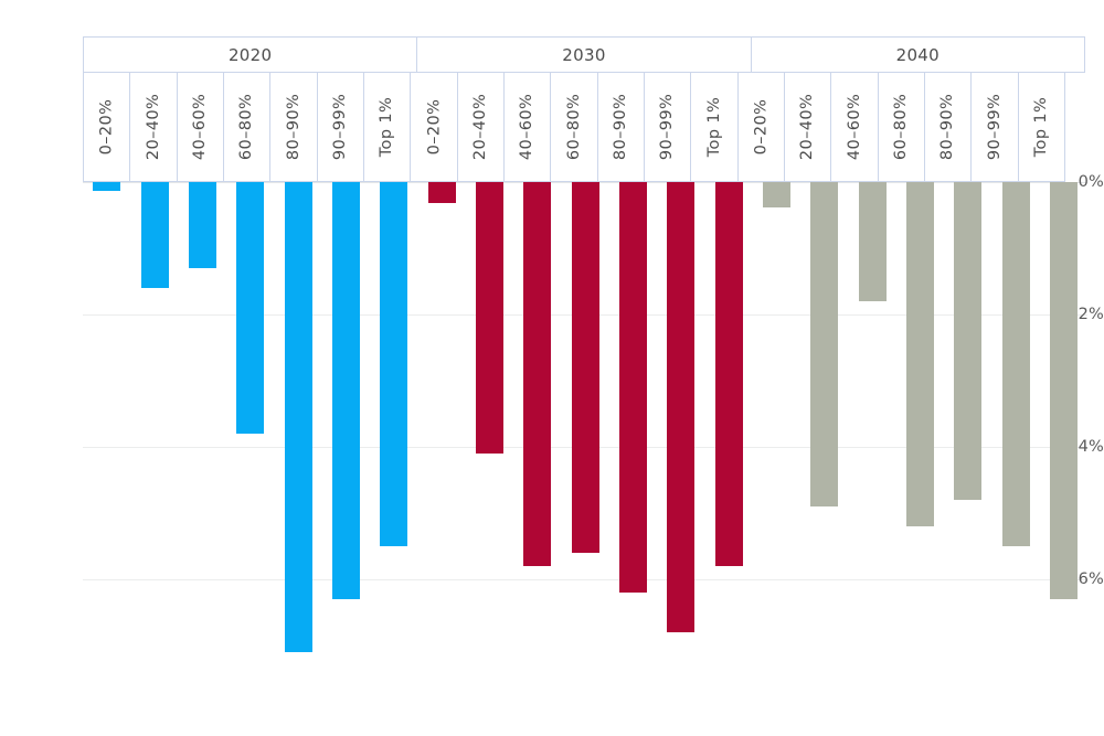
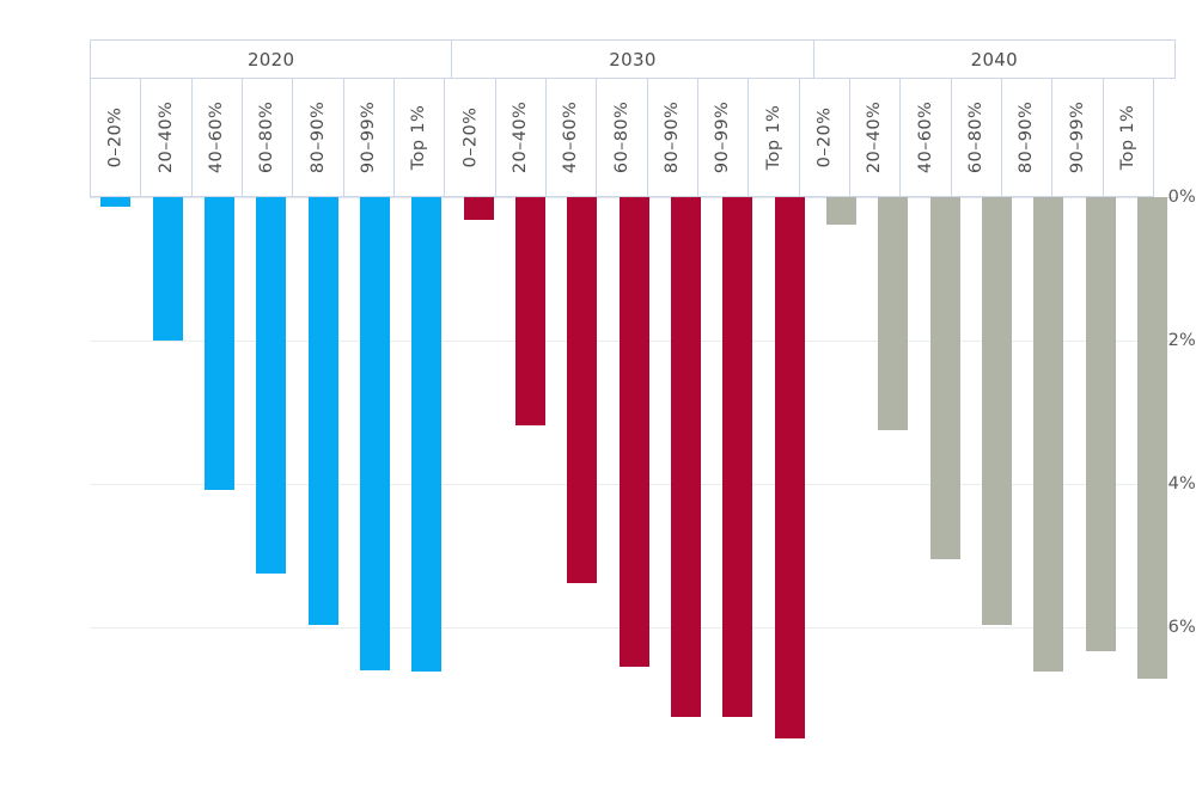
2020/20–40%: -1.6% -> -2.0%
2030/20–40%: -4.1% -> -3.2%
2040/20–40%: -4.9% -> -3.2%
2020/40–60%: -1.3% -> -4.1%
2030/40–60%: -5.8% -> -5.4%
2040/40–60%: -1.8% -> -5.0%
2020/60–80%: -3.8% -> -5.2%
2030/60–80%: -5.6% -> -6.5%
2040/60–80%: -5.2% -> -6.0%
2020/80–90%: -7.1% -> -6.0%
2030/80–90%: -6.2% -> -7.2%
2040/80–90%: -4.8% -> -6.6%
2020/90–99%: -6.3% -> -6.6%
2030/90–99%: -6.8% -> -7.2%
2040/90–99%: -5.5% -> -6.3%
2020/Top 1%: -5.5% -> -6.6%
2030/Top 1%: -5.8% -> -7.5%
2040/Top 1%: -6.3% -> -6.7%
